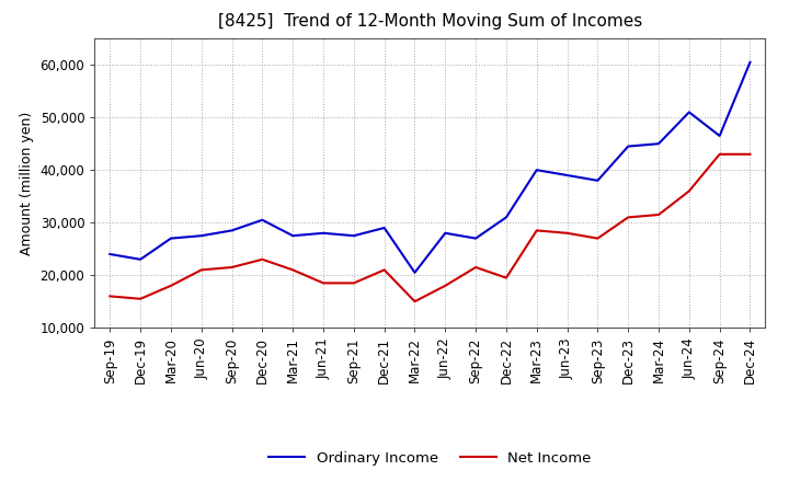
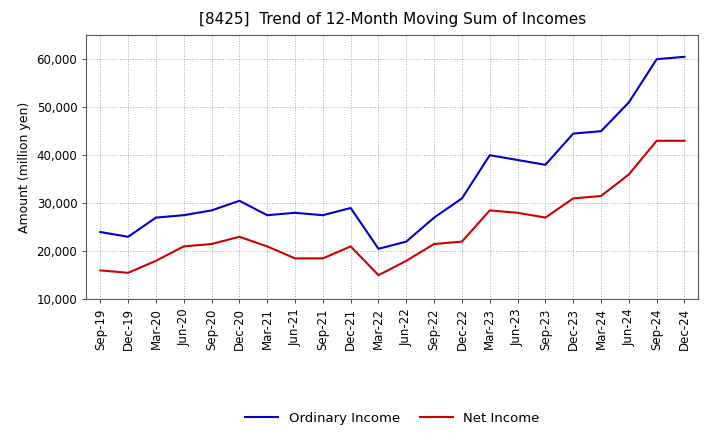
Ordinary Income/Jun-22: 28,000 -> 22,000
Net Income/Dec-22: 19,500 -> 22,000
Ordinary Income/Sep-24: 46,500 -> 60,000
